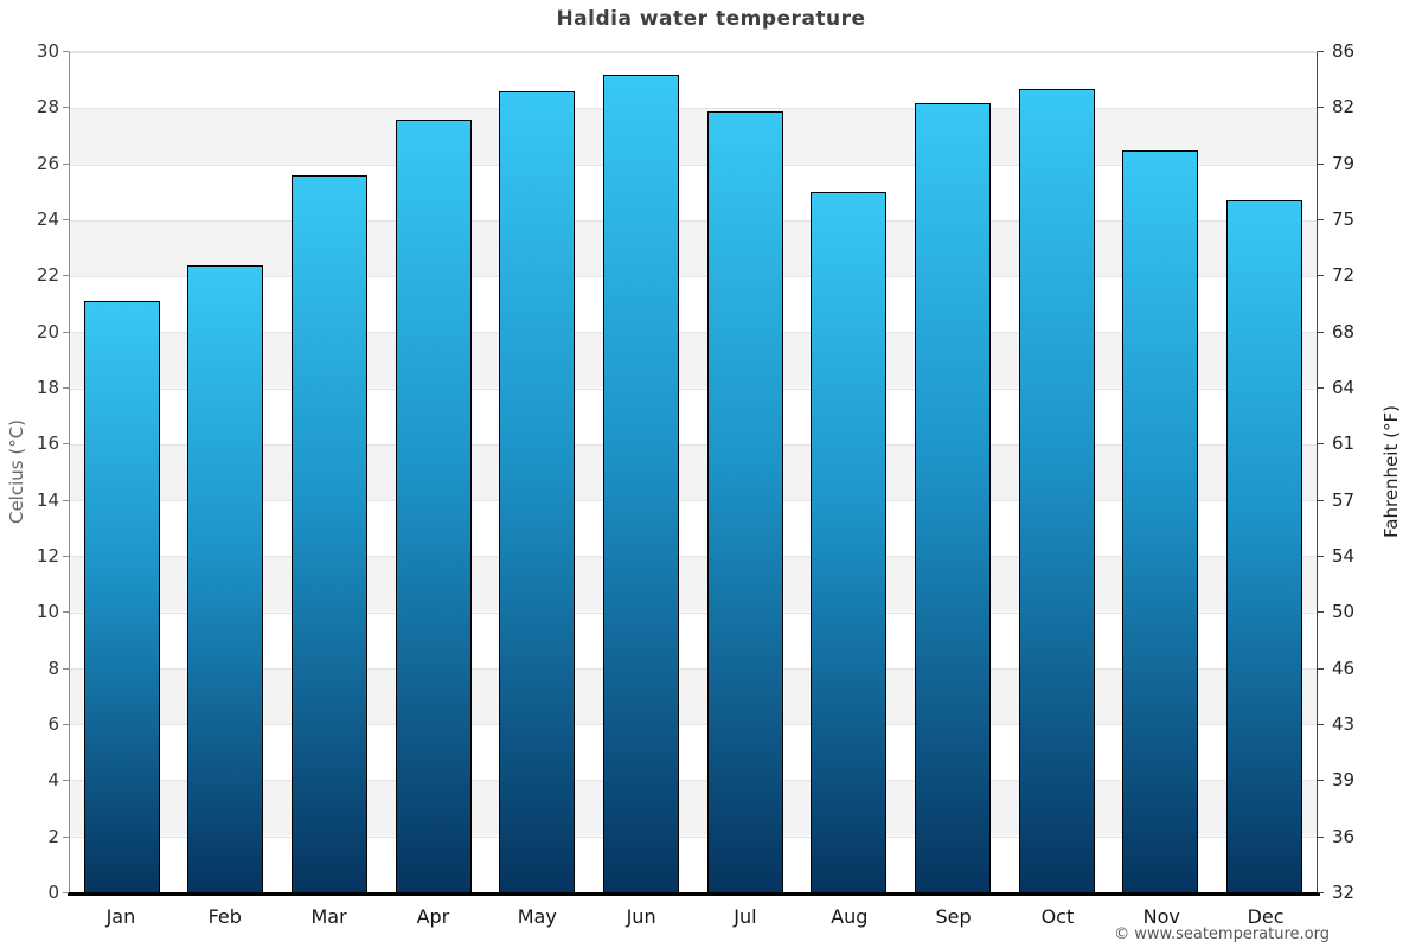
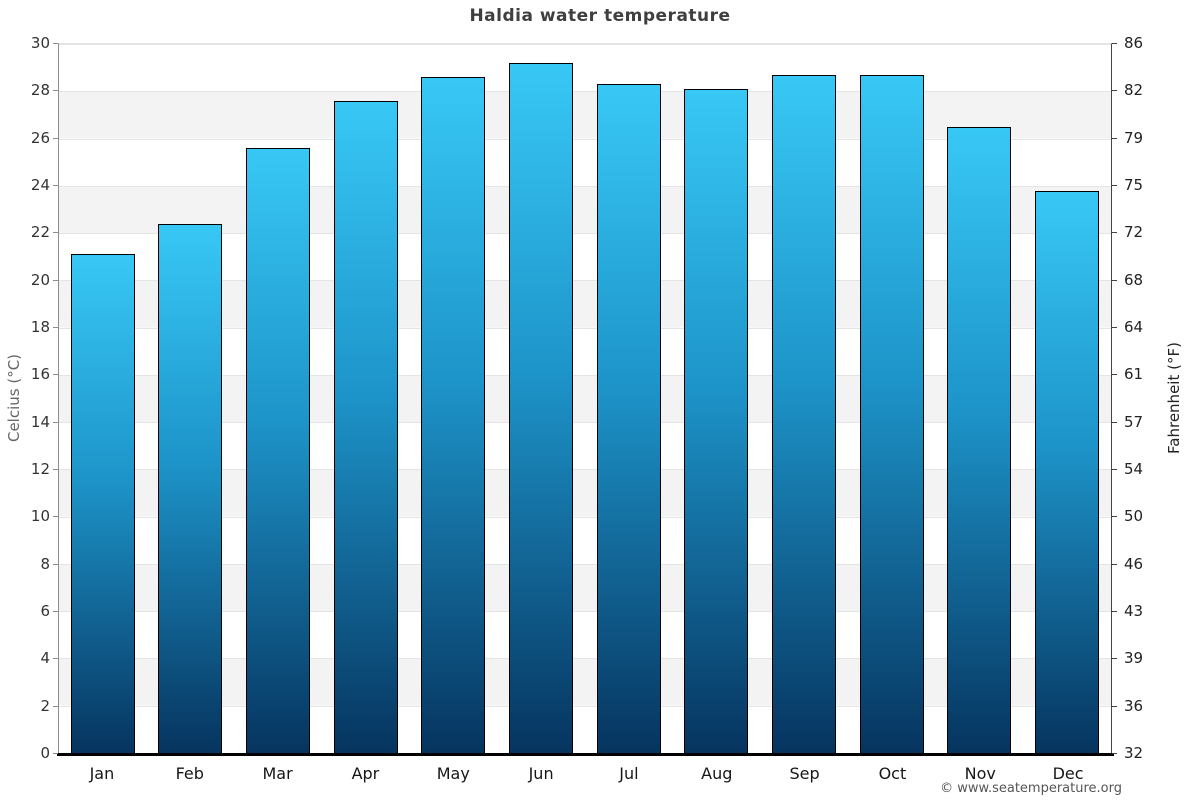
Jul: 27.9 -> 28.3
Aug: 25.0 -> 28.1
Sep: 28.2 -> 28.7
Dec: 24.7 -> 23.8
